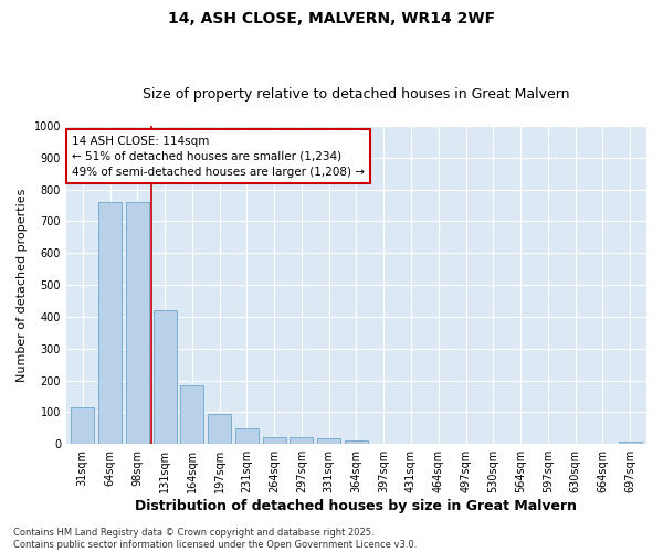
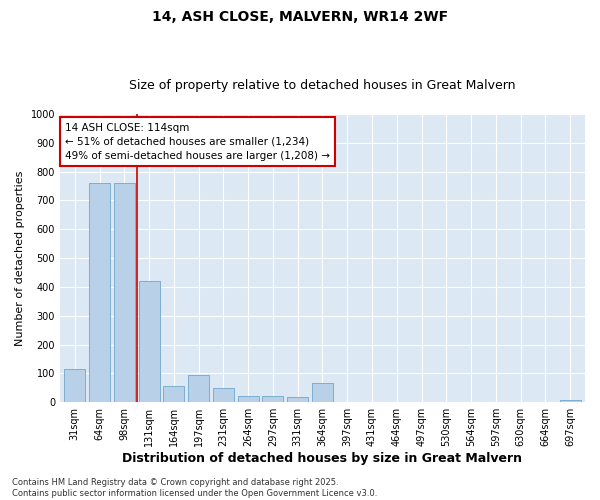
164sqm: 185 -> 55
364sqm: 12 -> 65
